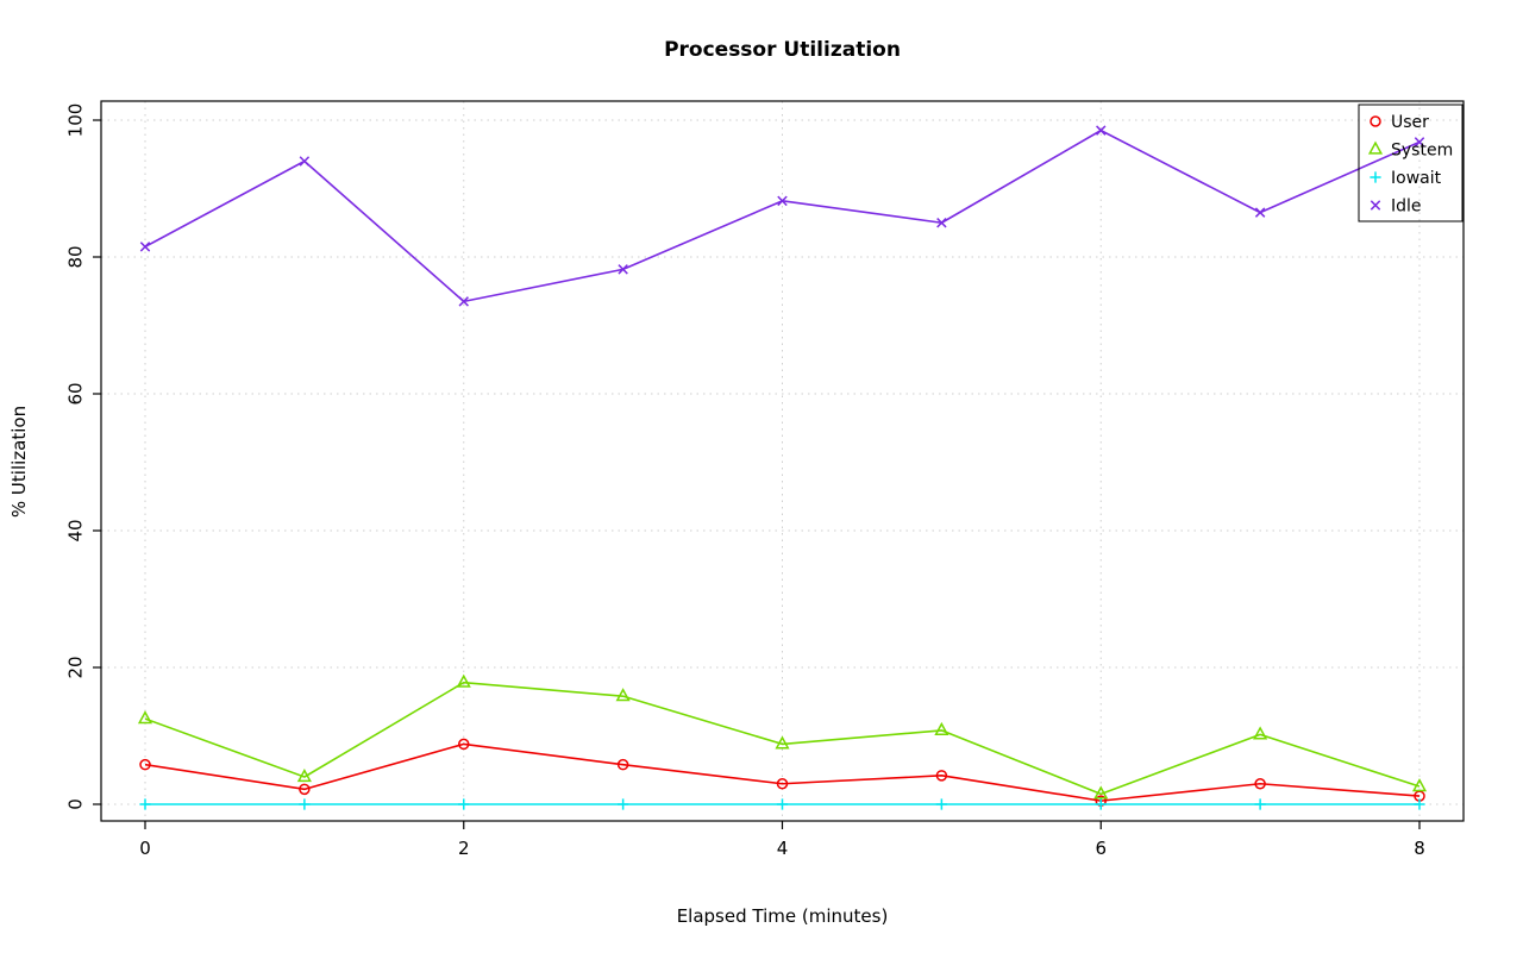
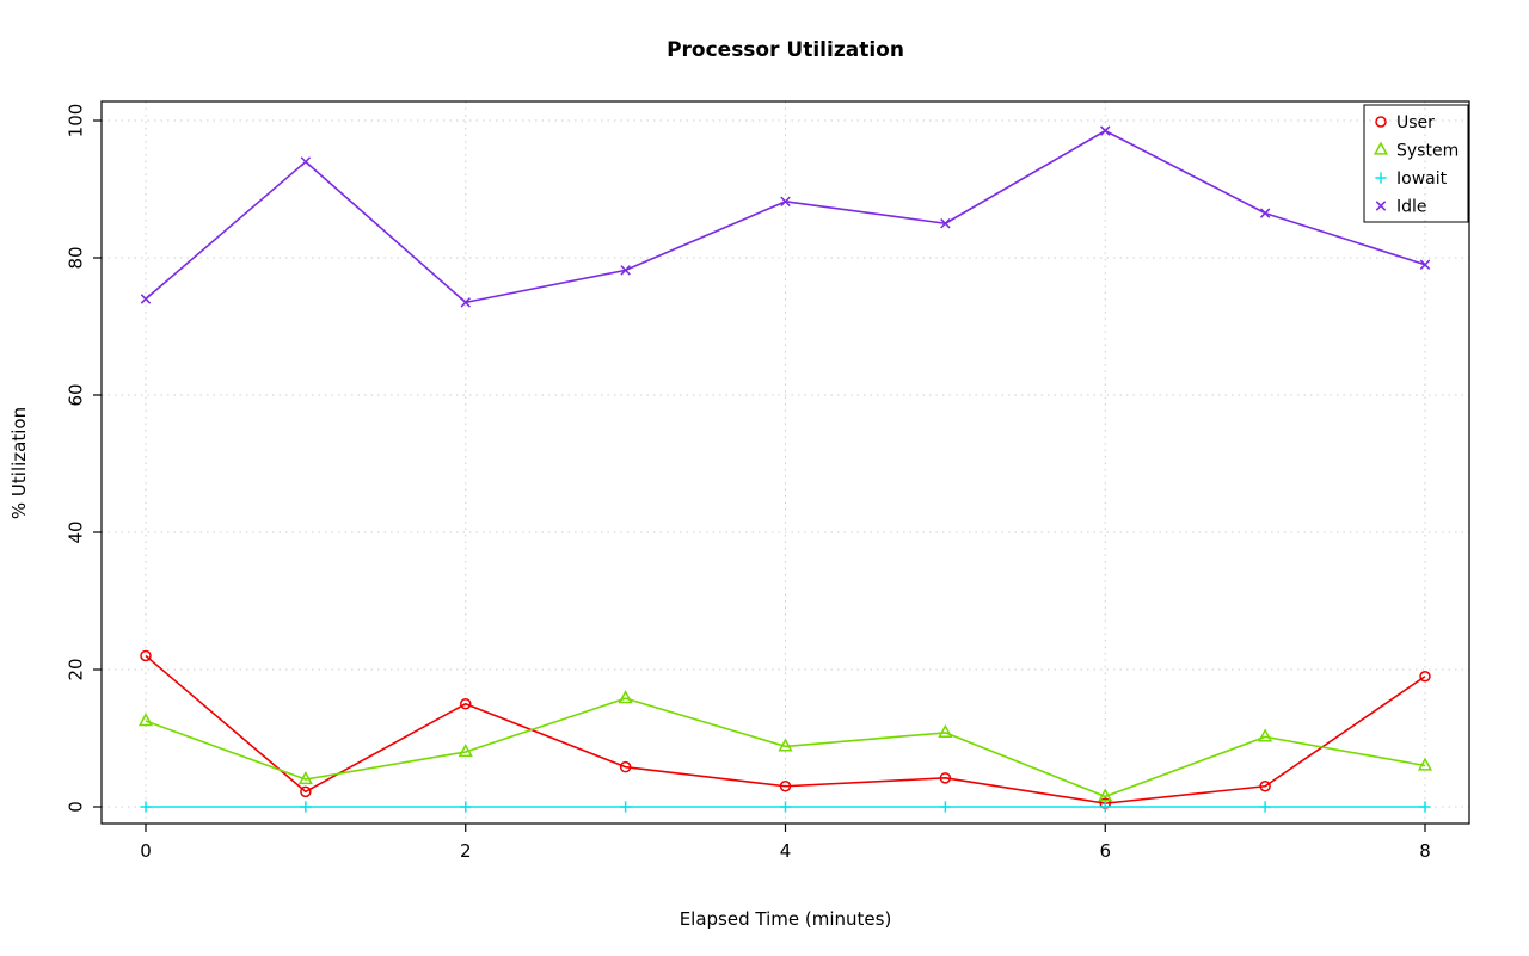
User/0: 6 -> 22
Idle/0: 82 -> 74
User/2: 9 -> 15
System/2: 18 -> 8
User/8: 1 -> 19
System/8: 3 -> 6
Idle/8: 97 -> 79
